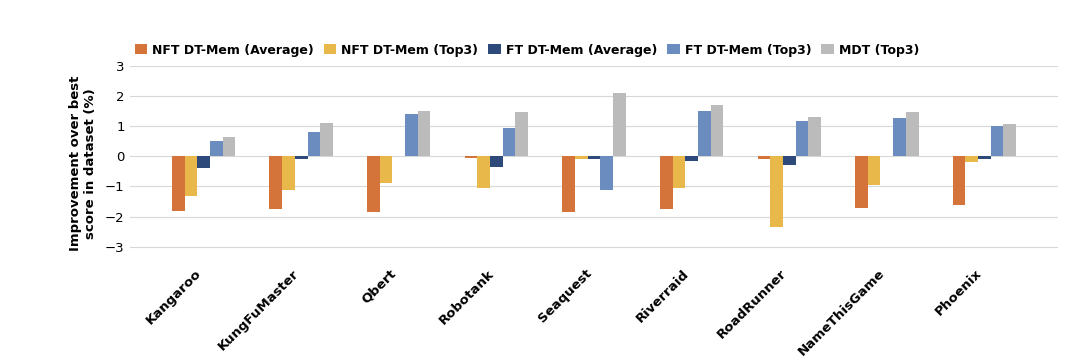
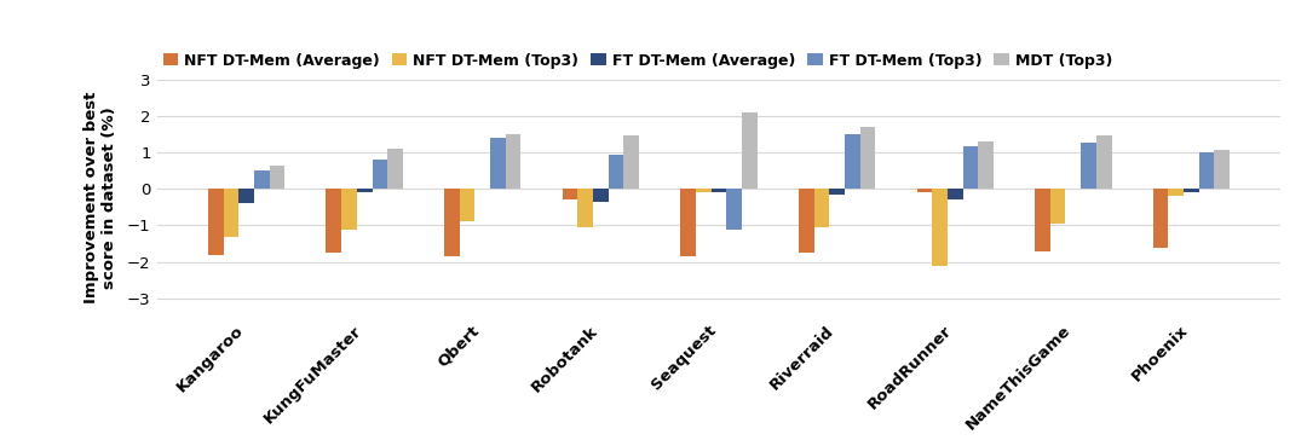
NFT DT-Mem (Average)/Robotank: -0.05 -> -0.30
NFT DT-Mem (Top3)/RoadRunner: -2.35 -> -2.10
